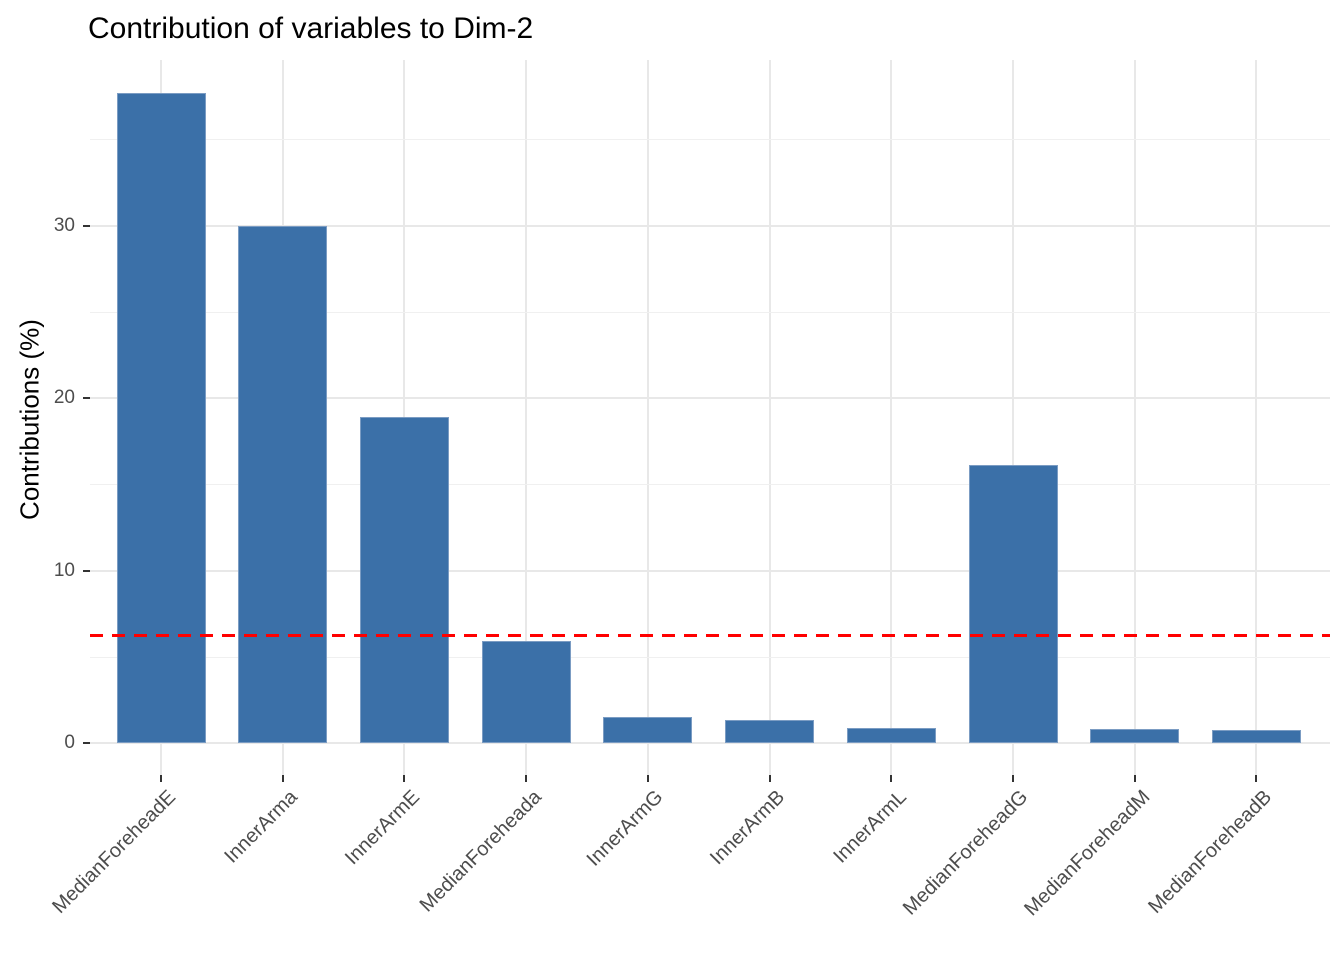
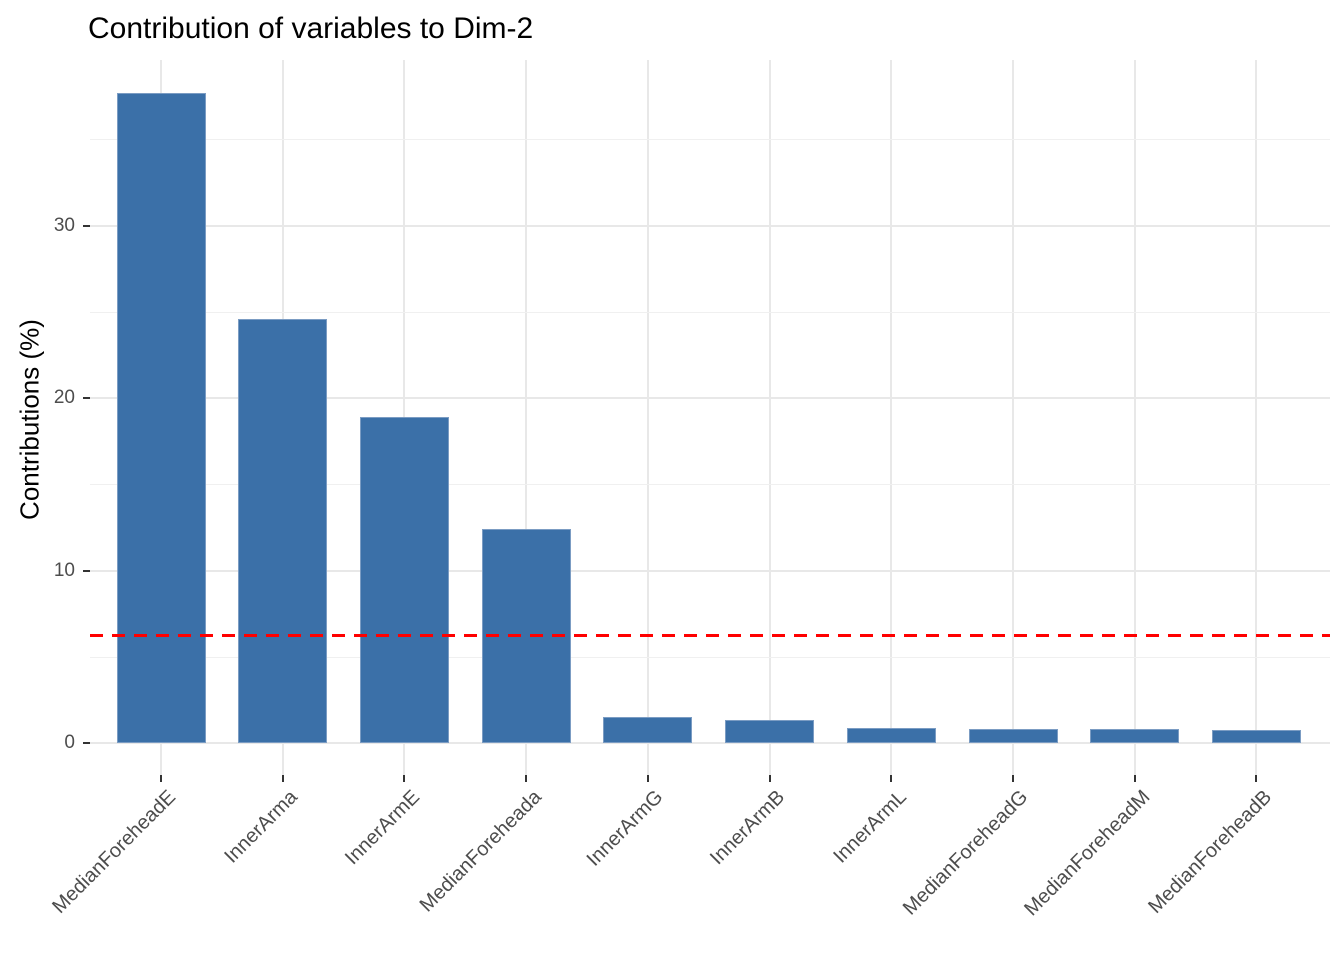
InnerArma: 30.0 -> 24.6
MedianForeheada: 5.9 -> 12.4
MedianForeheadG: 16.1 -> 0.8
